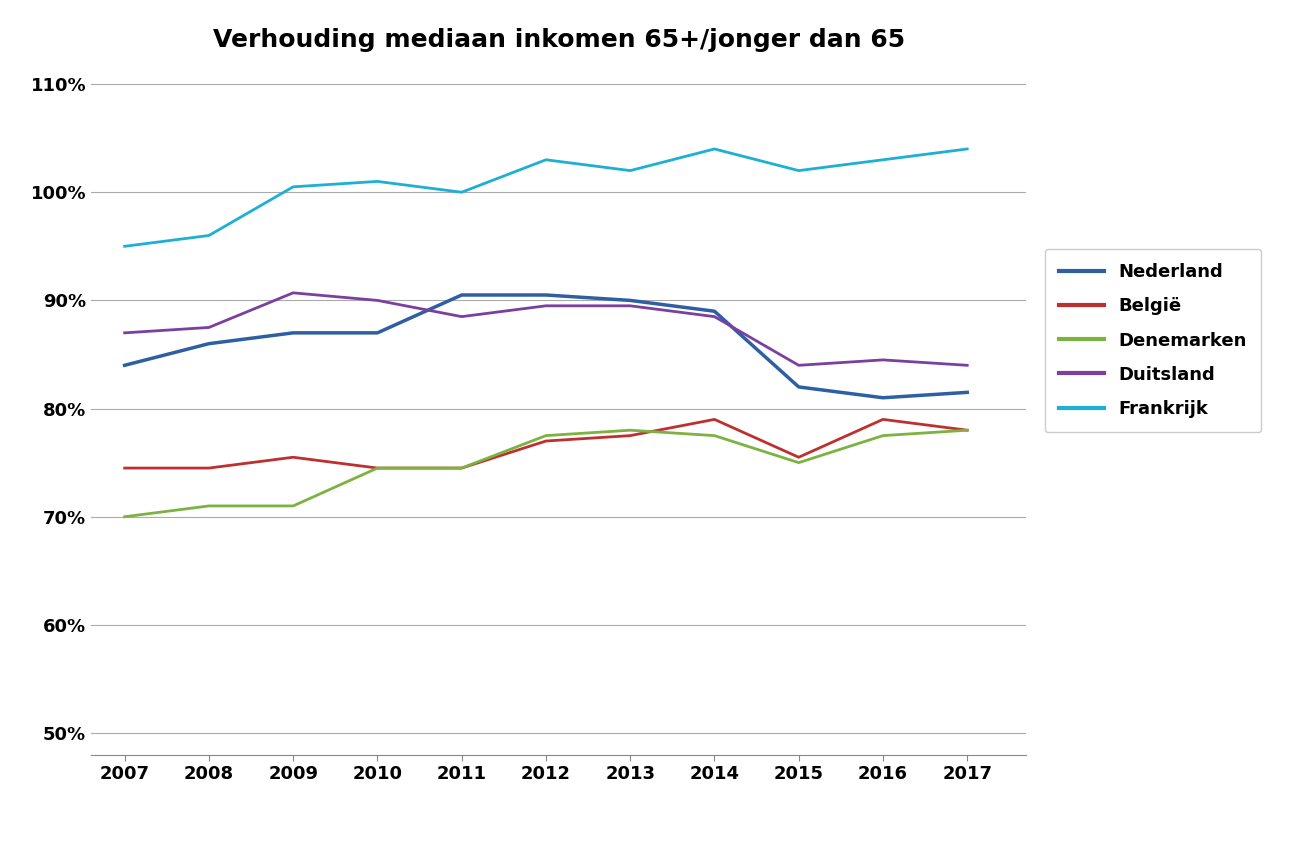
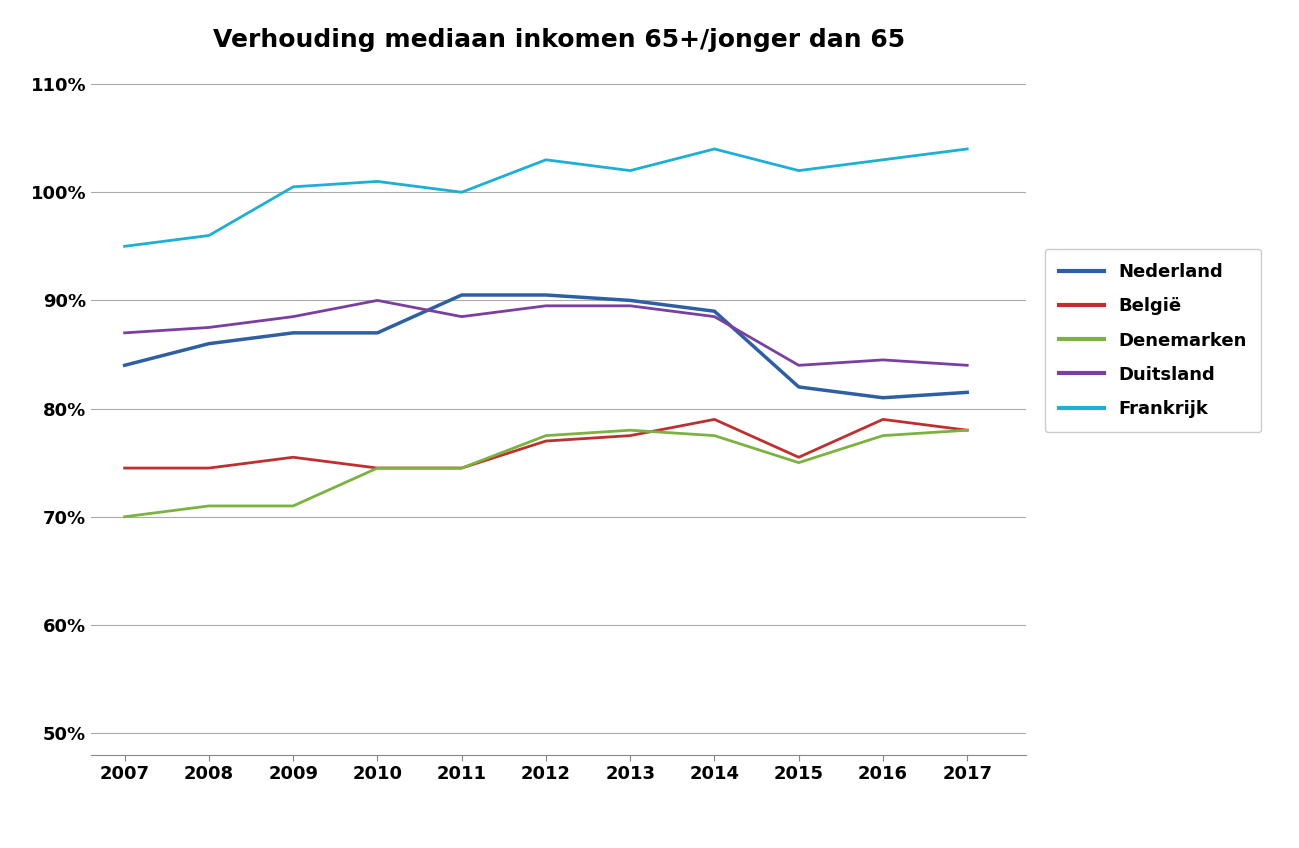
Duitsland/2009: 90.7% -> 88.5%
